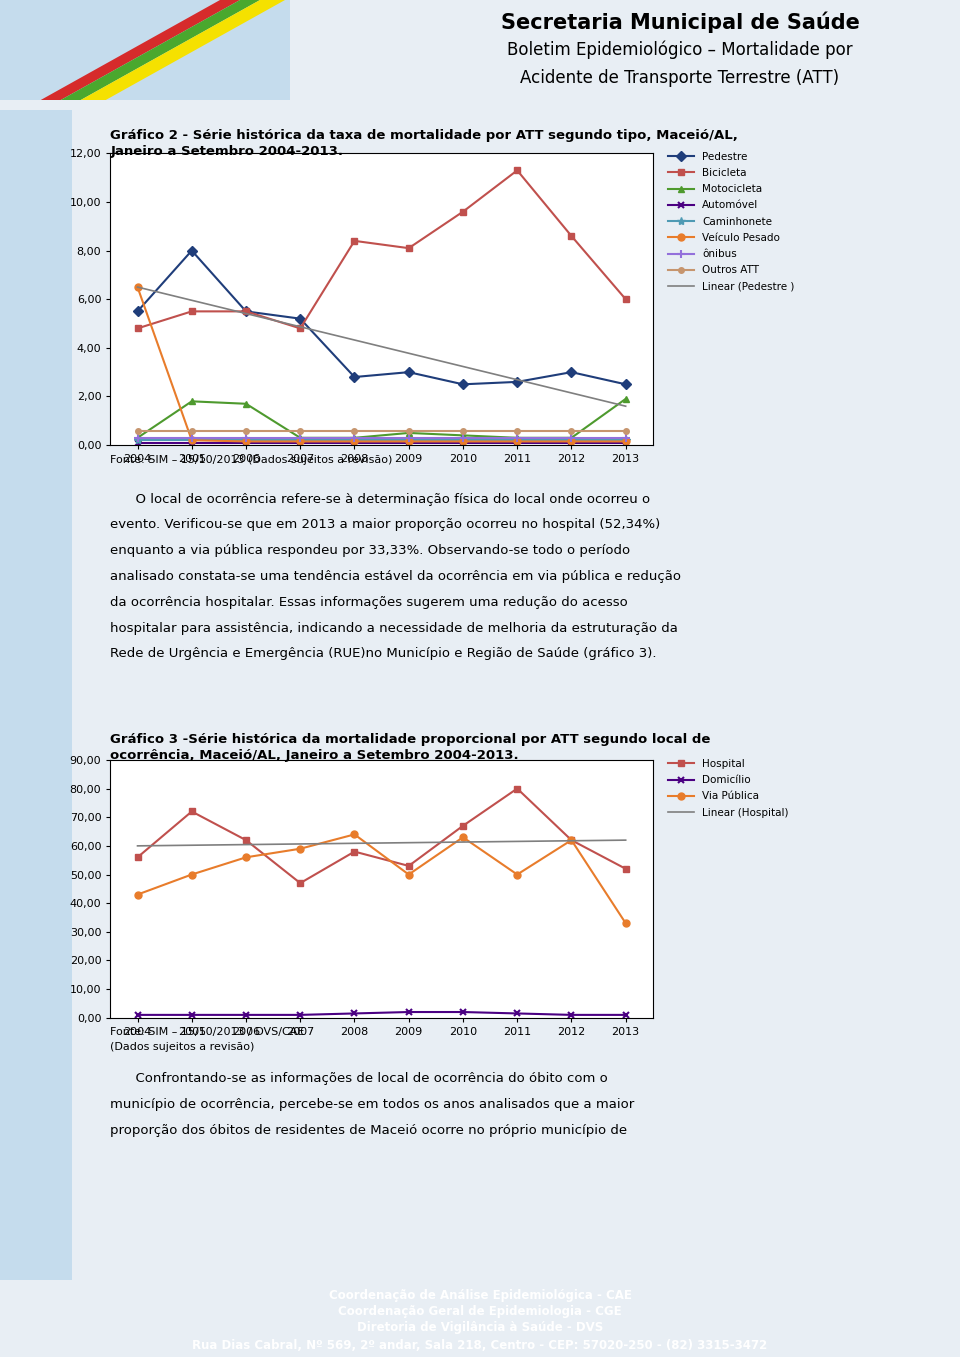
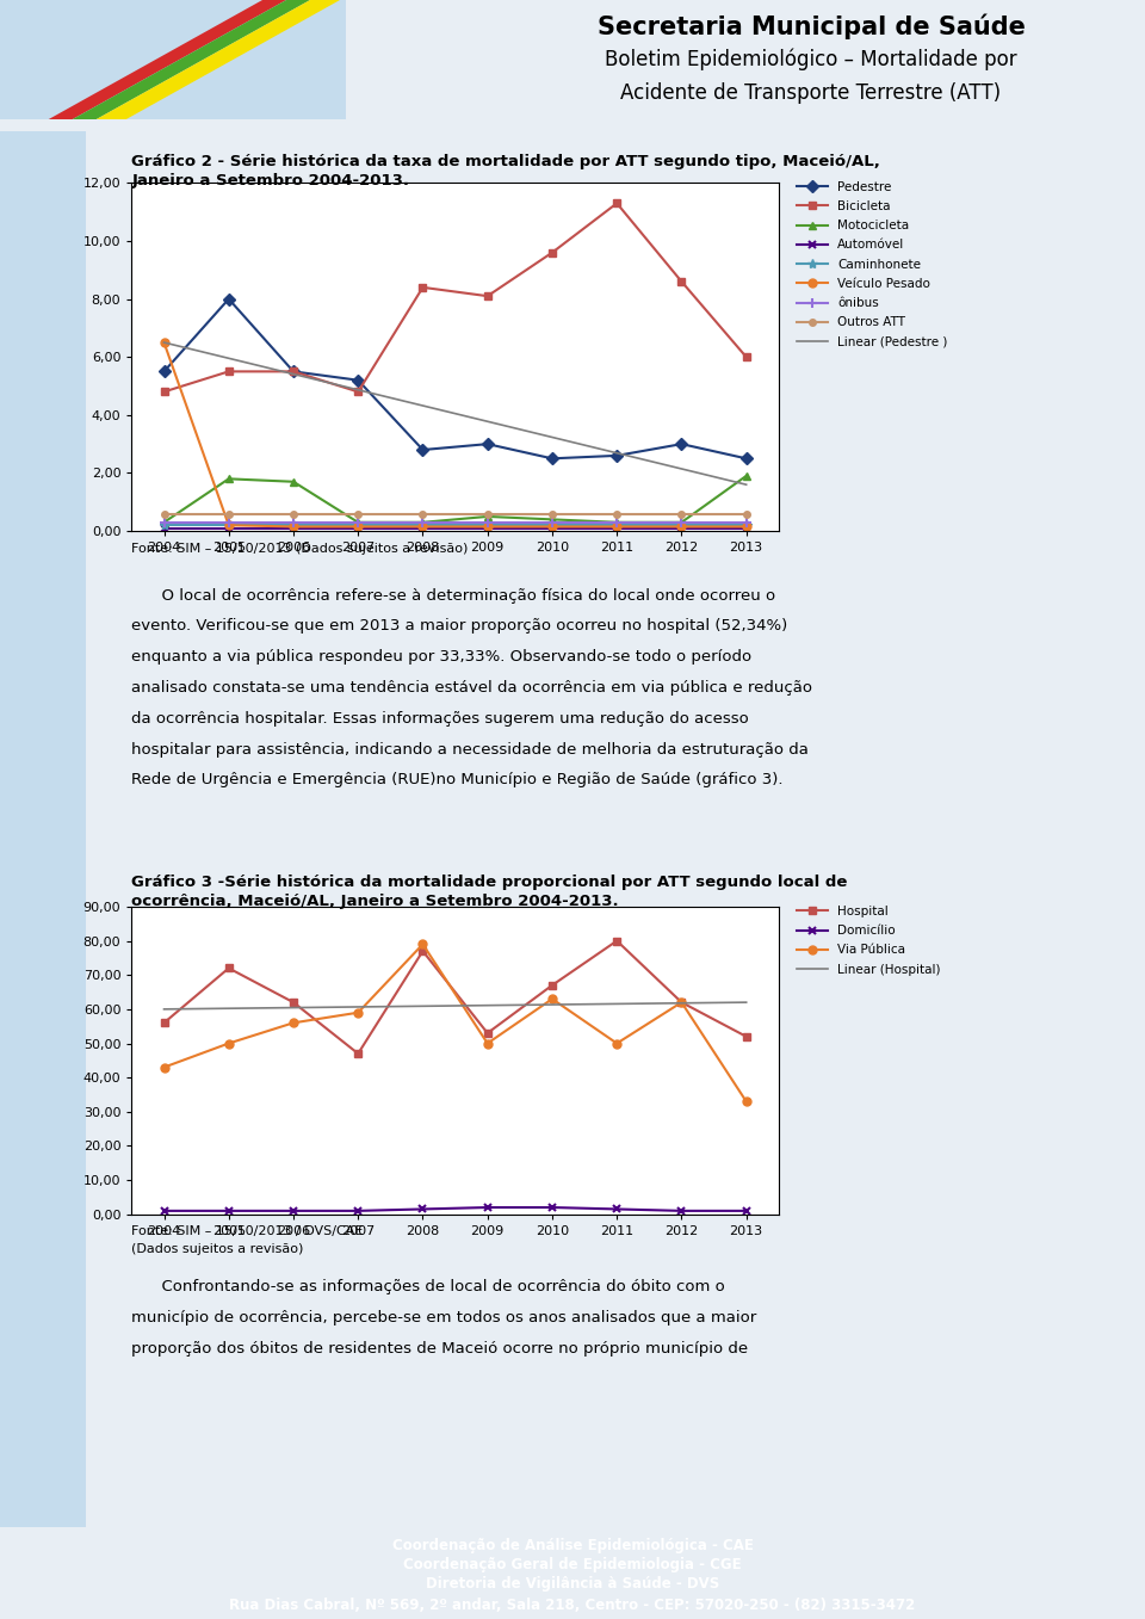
Hospital/2008: 58 -> 77
Via Pública/2008: 64 -> 79
